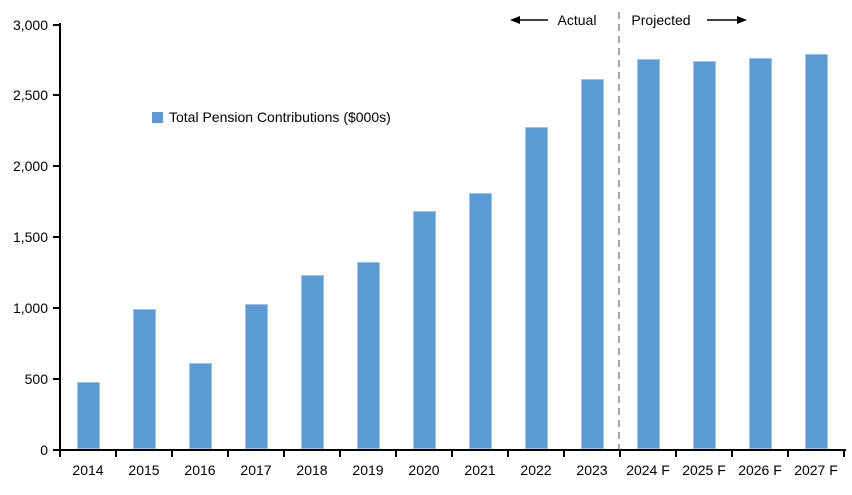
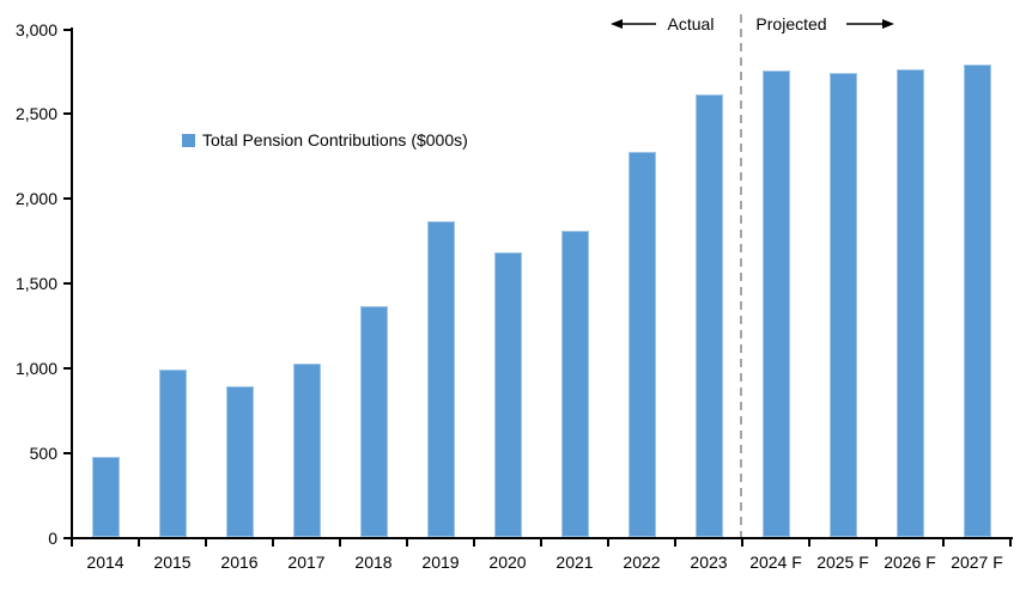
2016: 610 -> 890
2018: 1230 -> 1360
2019: 1320 -> 1860
